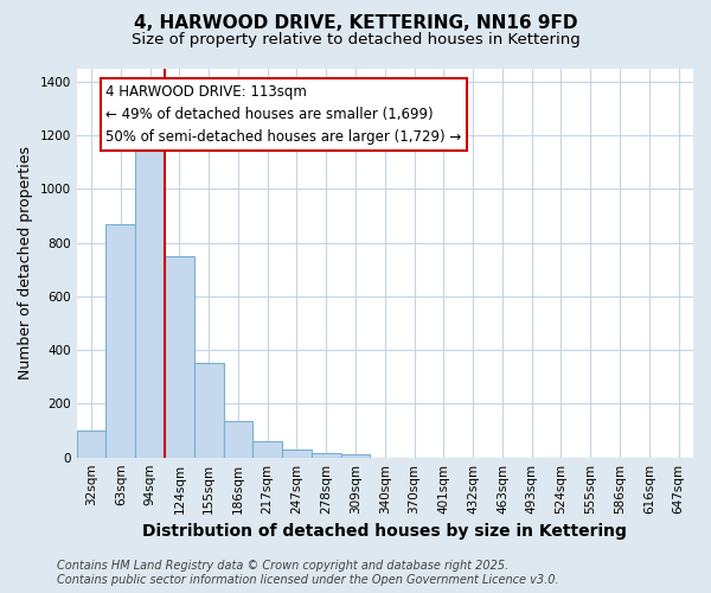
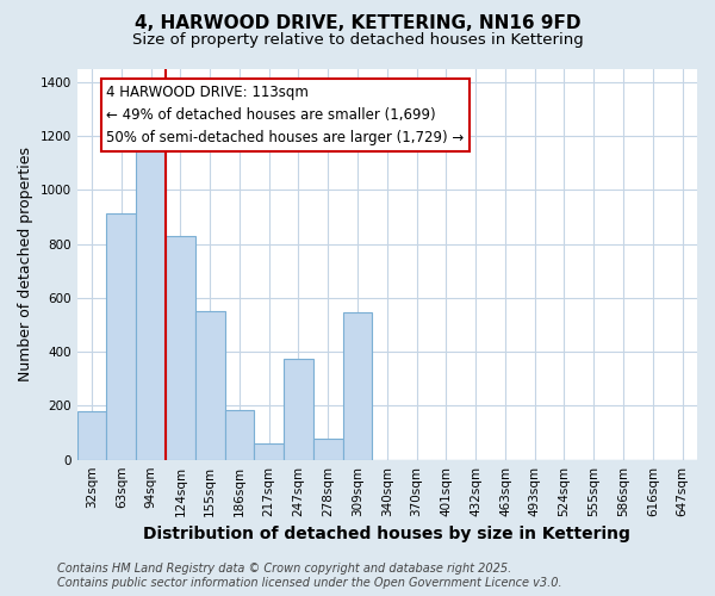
32sqm: 100 -> 180
63sqm: 870 -> 915
124sqm: 750 -> 830
155sqm: 350 -> 550
186sqm: 135 -> 185
247sqm: 30 -> 375
278sqm: 15 -> 80
309sqm: 10 -> 545
